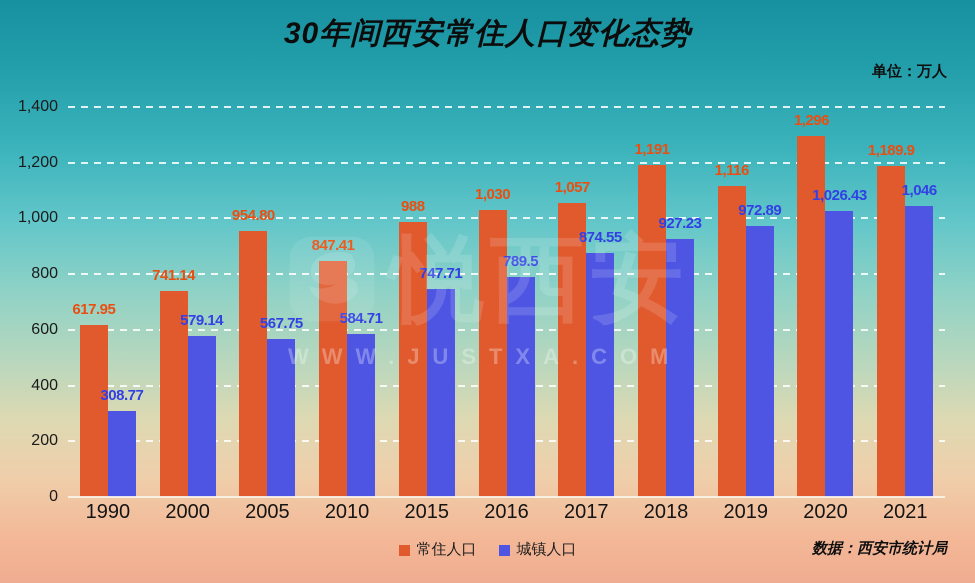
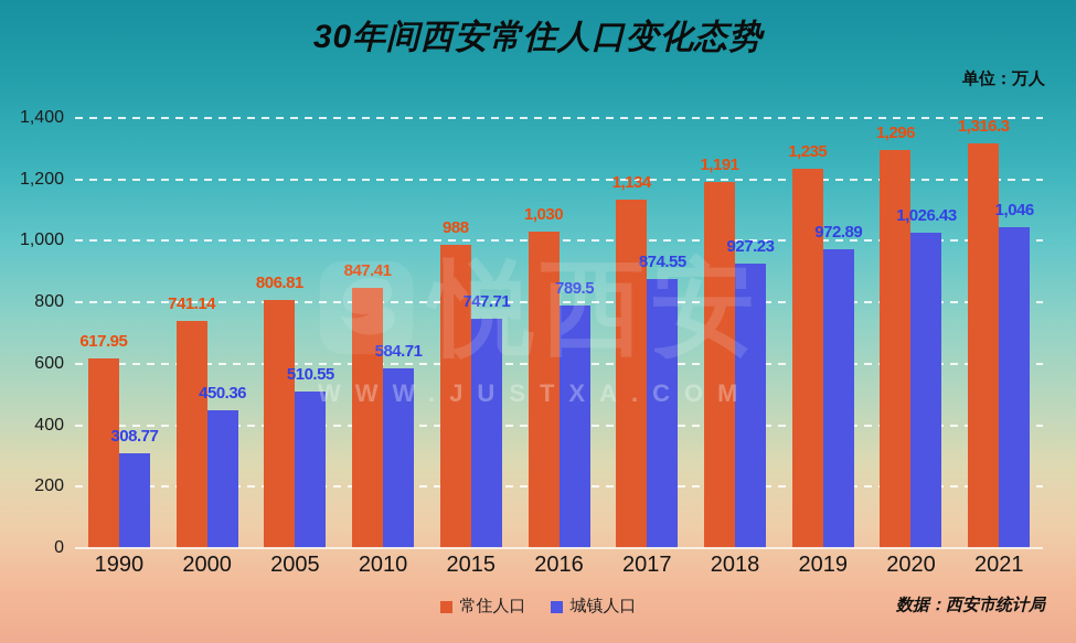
城镇人口/2000: 579.14 -> 450.36
常住人口/2005: 954.80 -> 806.81
城镇人口/2005: 567.75 -> 510.55
常住人口/2017: 1,057 -> 1,134
常住人口/2019: 1,116 -> 1,235
常住人口/2021: 1,189.9 -> 1,316.3
